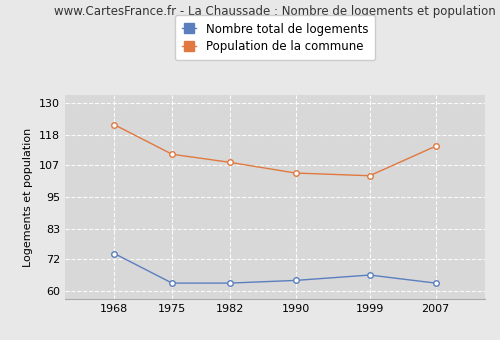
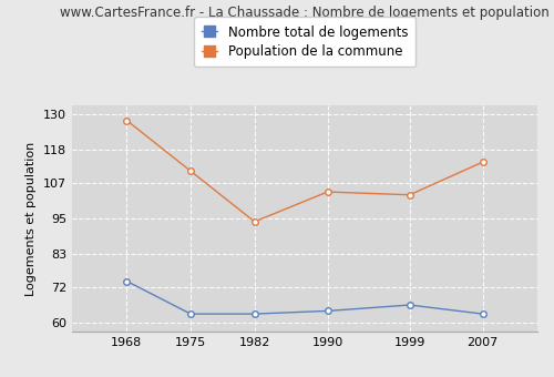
Population de la commune/1968: 122 -> 128
Population de la commune/1982: 108 -> 94
